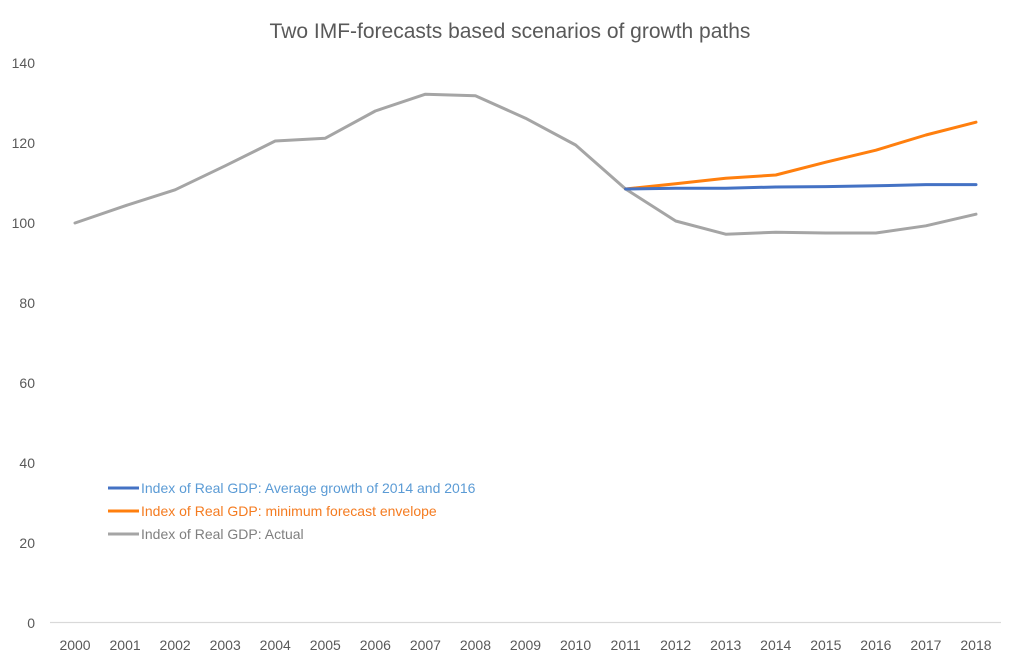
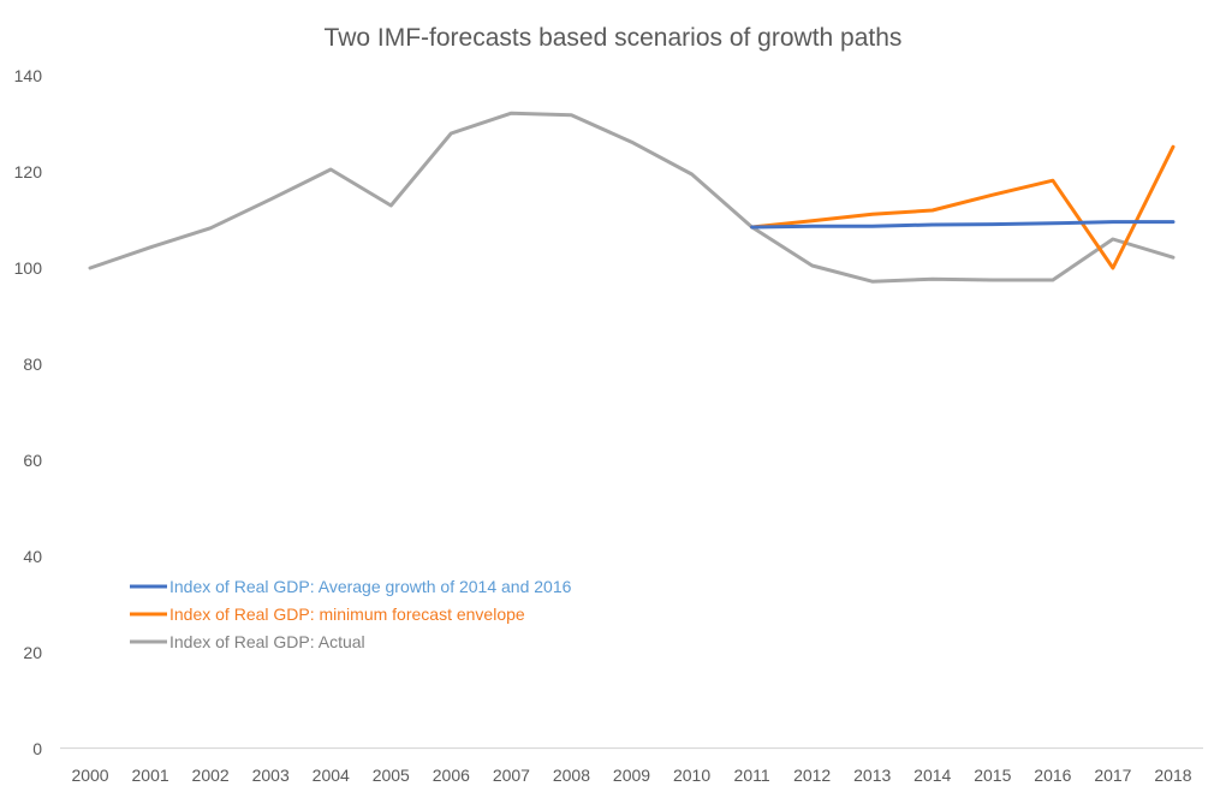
Index of Real GDP: Actual/2005: 121 -> 113
Index of Real GDP: minimum forecast envelope/2017: 122 -> 100
Index of Real GDP: Actual/2017: 99 -> 106
